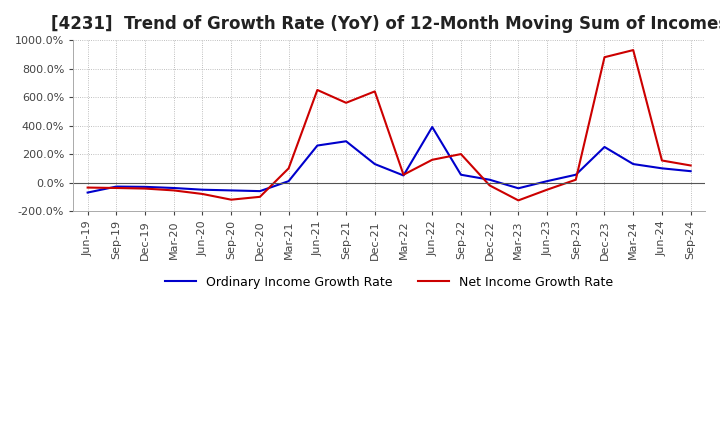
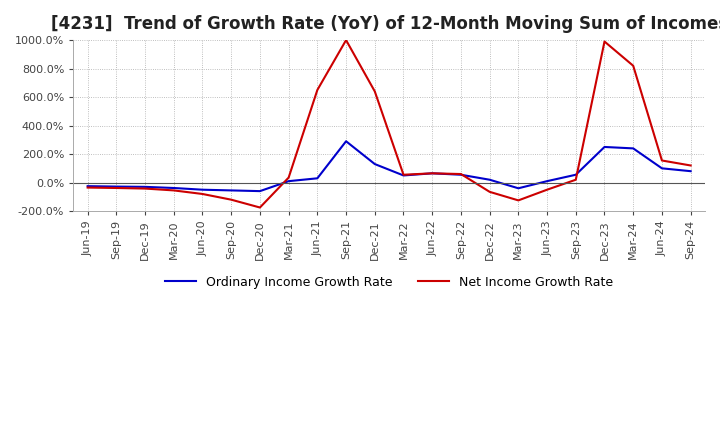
Ordinary Income Growth Rate/Jun-19: -70% -> -20%
Net Income Growth Rate/Dec-20: -100% -> -180%
Net Income Growth Rate/Mar-21: 100% -> 40%
Ordinary Income Growth Rate/Jun-21: 260% -> 30%
Net Income Growth Rate/Sep-21: 560% -> 1000%
Ordinary Income Growth Rate/Jun-22: 390% -> 60%
Net Income Growth Rate/Jun-22: 160% -> 60%
Net Income Growth Rate/Sep-22: 200% -> 60%
Net Income Growth Rate/Dec-22: -20% -> -60%
Net Income Growth Rate/Dec-23: 880% -> 990%
Ordinary Income Growth Rate/Mar-24: 130% -> 240%
Net Income Growth Rate/Mar-24: 930% -> 820%
